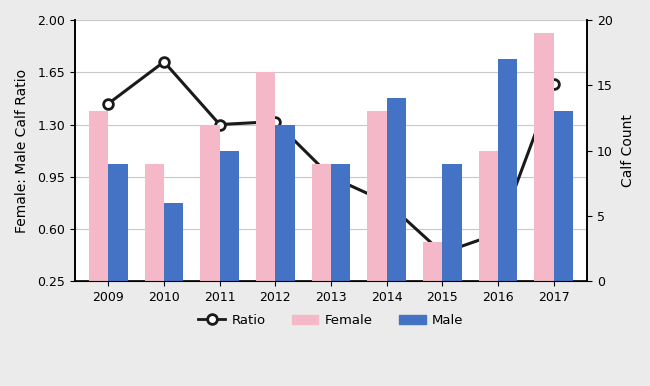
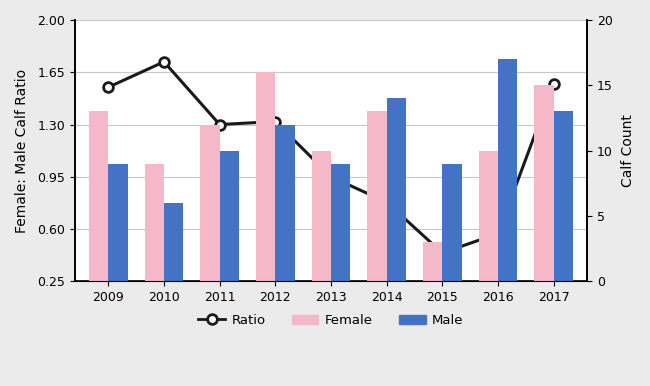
Ratio/2009: 1.44 -> 1.55
Female/2013: 9 -> 10
Female/2017: 19 -> 15
